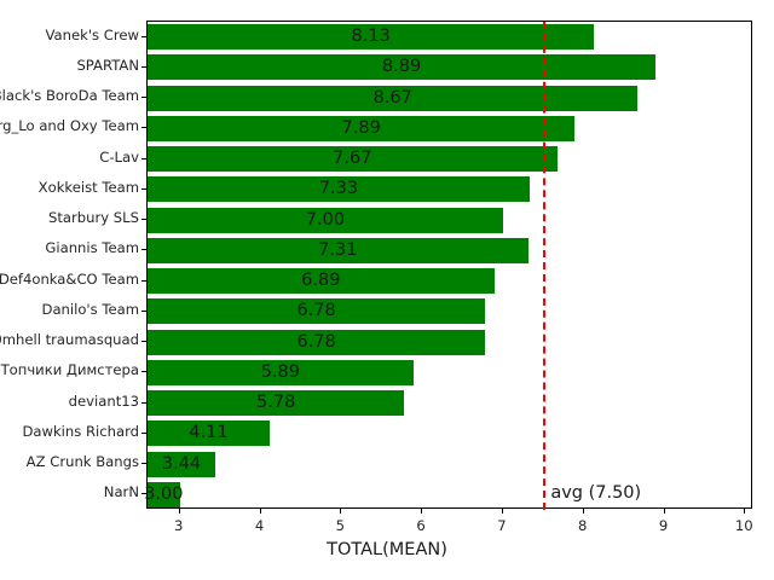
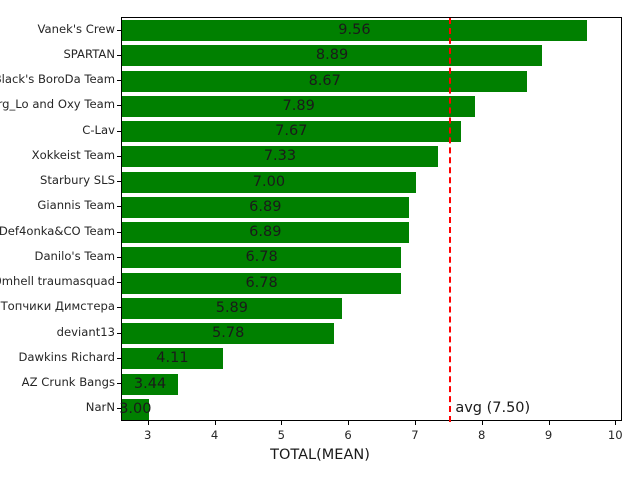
Vanek's Crew: 8.13 -> 9.56
Giannis Team: 7.31 -> 6.89
